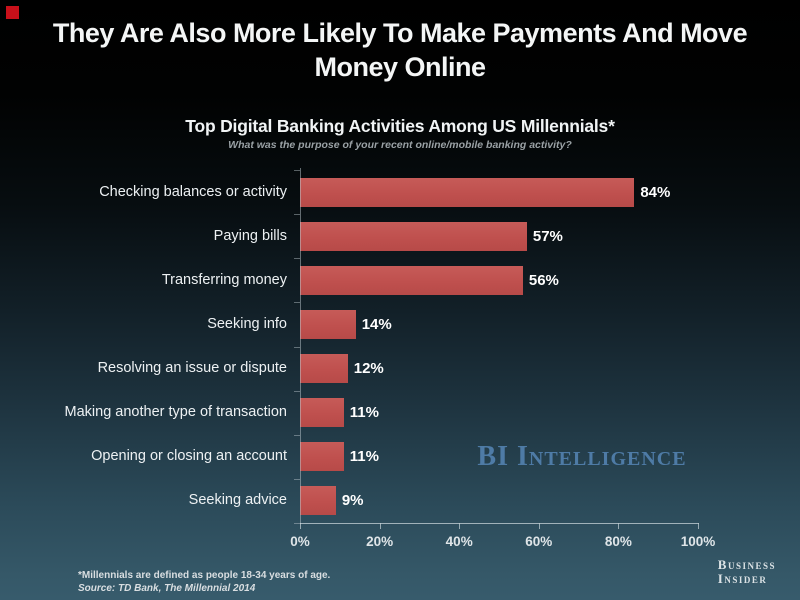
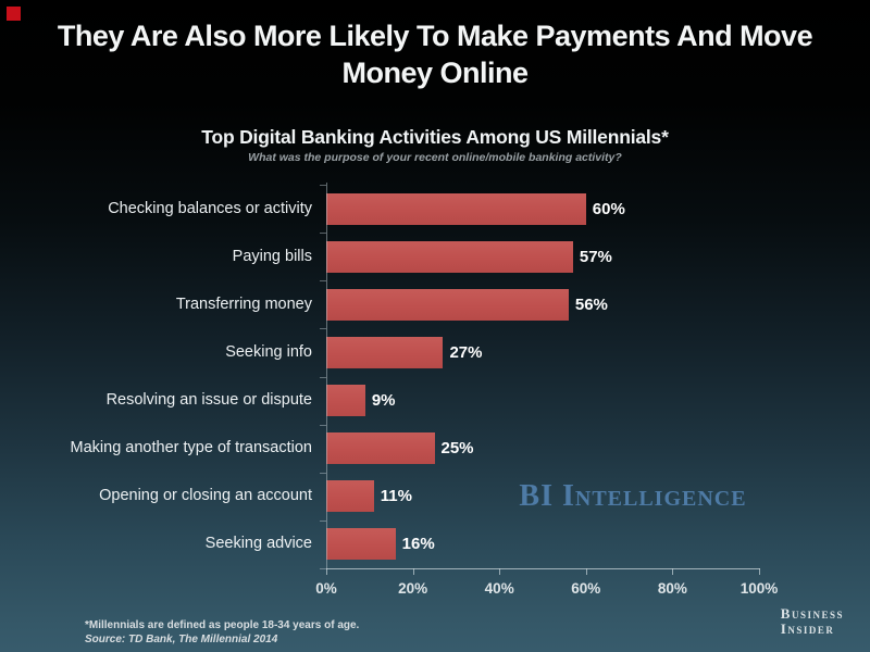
Checking balances or activity: 84% -> 60%
Seeking info: 14% -> 27%
Resolving an issue or dispute: 12% -> 9%
Making another type of transaction: 11% -> 25%
Seeking advice: 9% -> 16%
